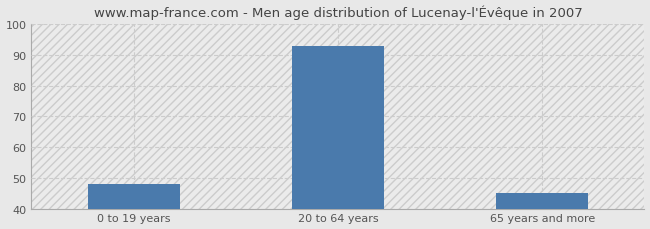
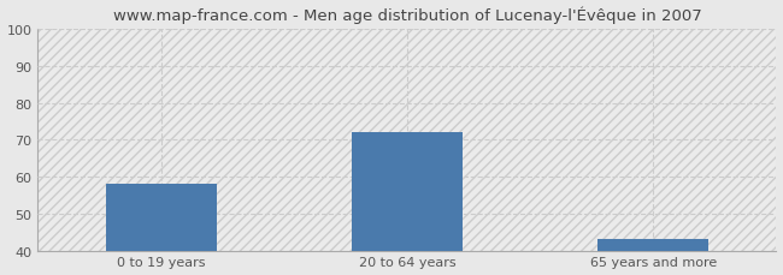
0 to 19 years: 48 -> 58
20 to 64 years: 93 -> 72
65 years and more: 45 -> 43
